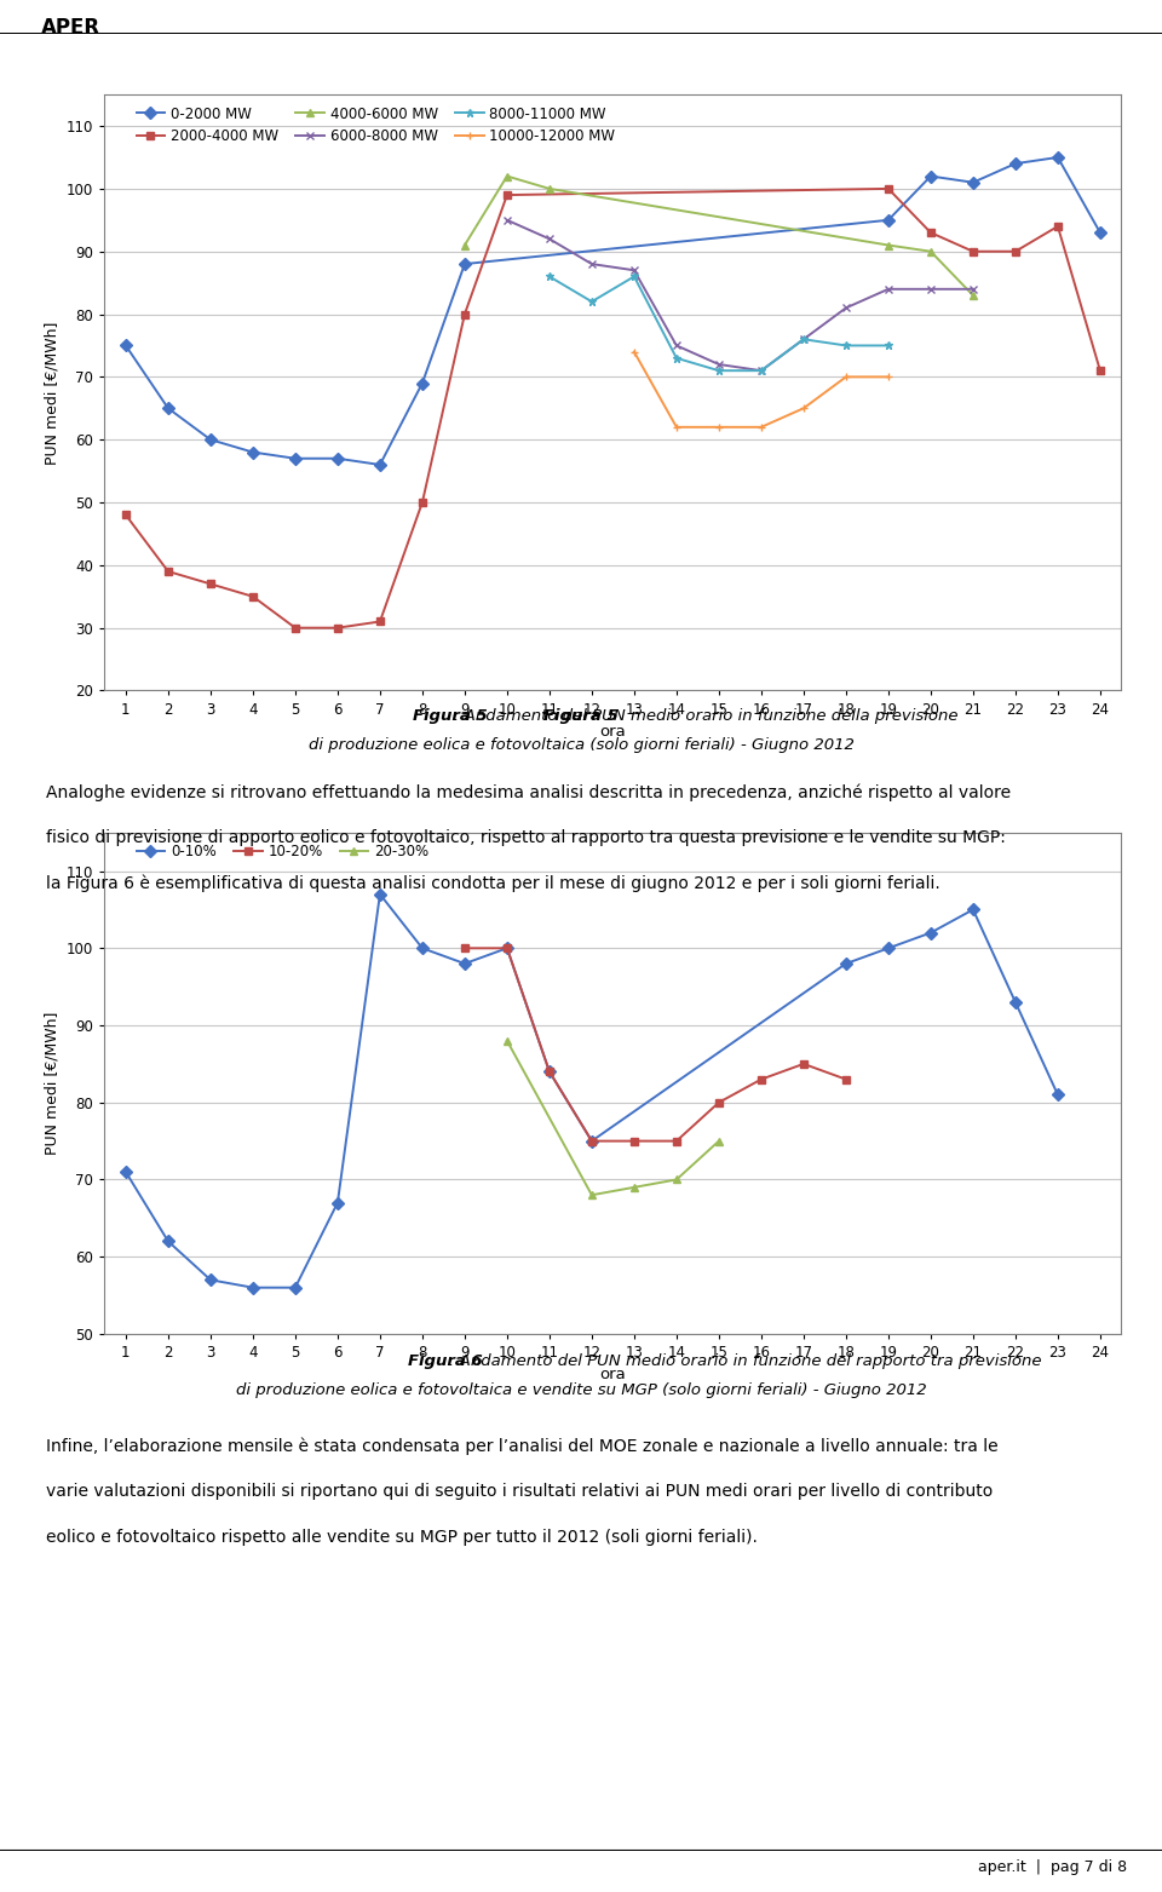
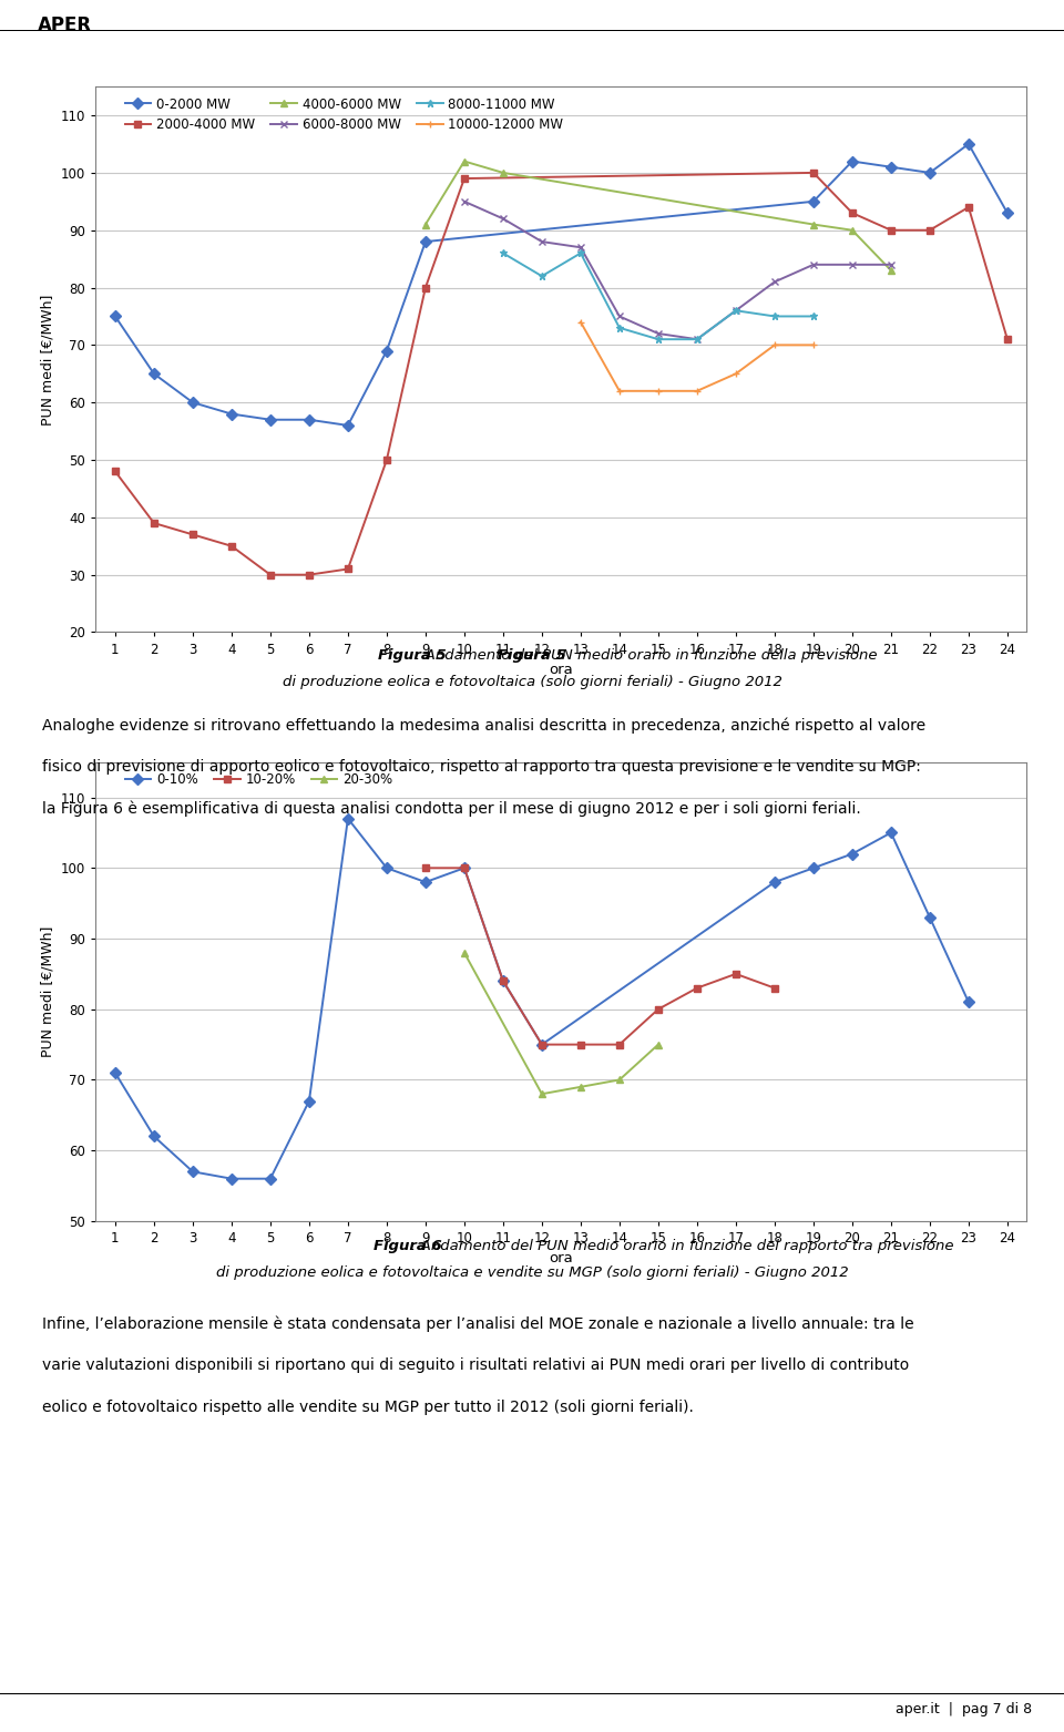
0-2000 MW/22: 104 -> 100
